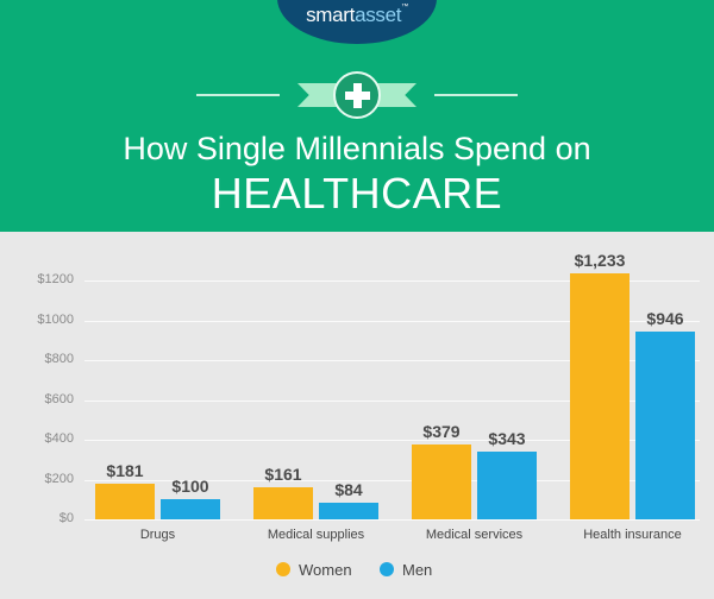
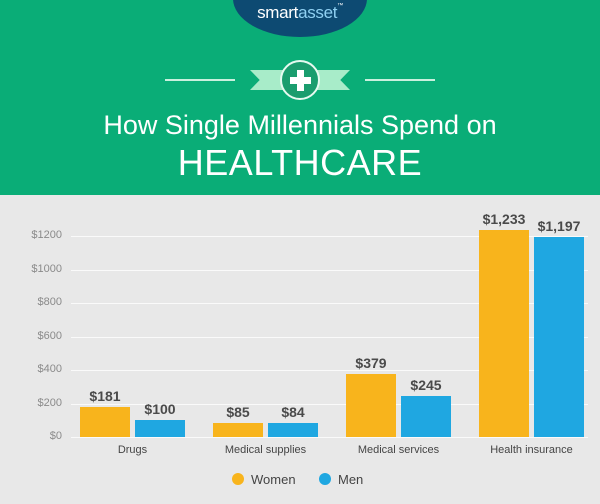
Women/Medical supplies: $161 -> $85
Men/Medical services: $343 -> $245
Men/Health insurance: $946 -> $1,197
